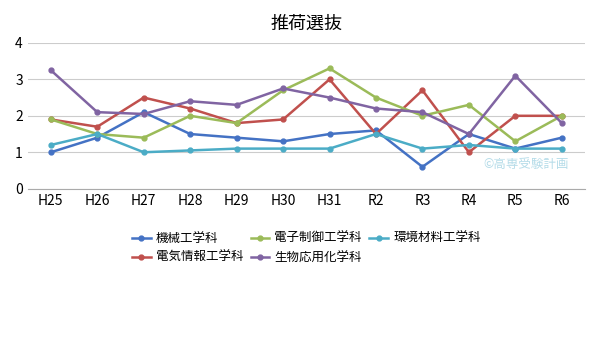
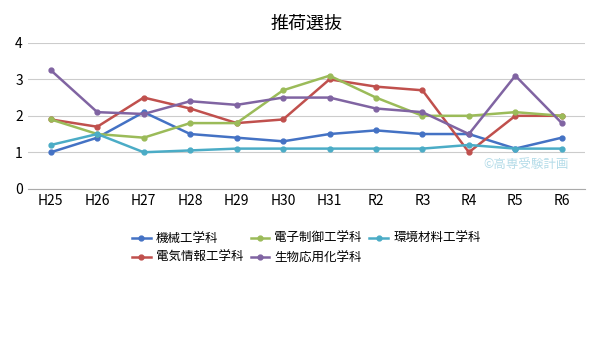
電子制御工学科/H28: 2.0 -> 1.8
生物応用化学科/H30: 2.75 -> 2.50
電子制御工学科/H31: 3.3 -> 3.1
電気情報工学科/R2: 1.5 -> 2.8
環境材料工学科/R2: 1.50 -> 1.10
機械工学科/R3: 0.6 -> 1.5
電子制御工学科/R4: 2.3 -> 2.0
電子制御工学科/R5: 1.3 -> 2.1
